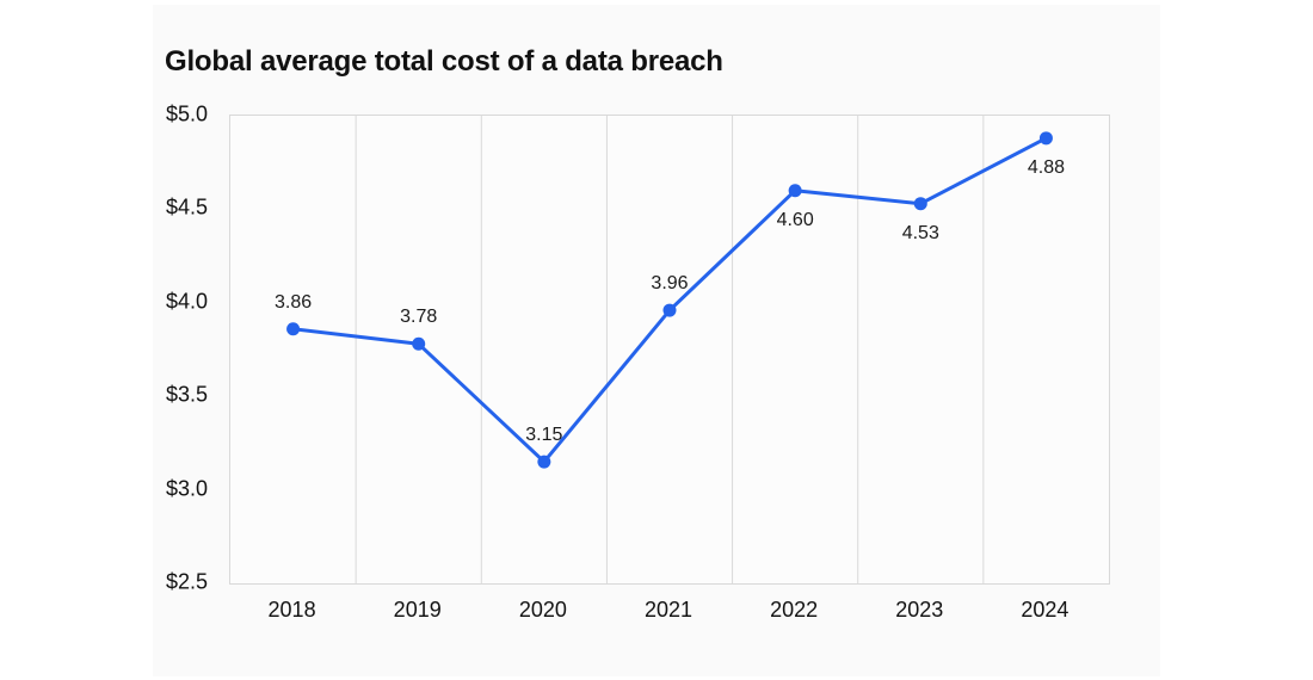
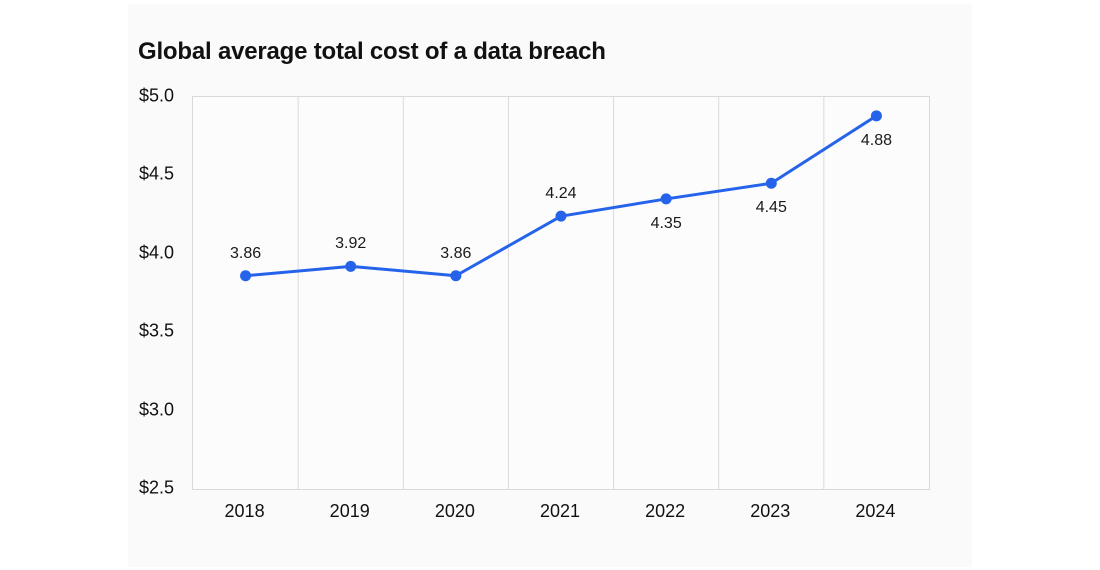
2019: 3.78 -> 3.92
2020: 3.15 -> 3.86
2021: 3.96 -> 4.24
2022: 4.60 -> 4.35
2023: 4.53 -> 4.45
